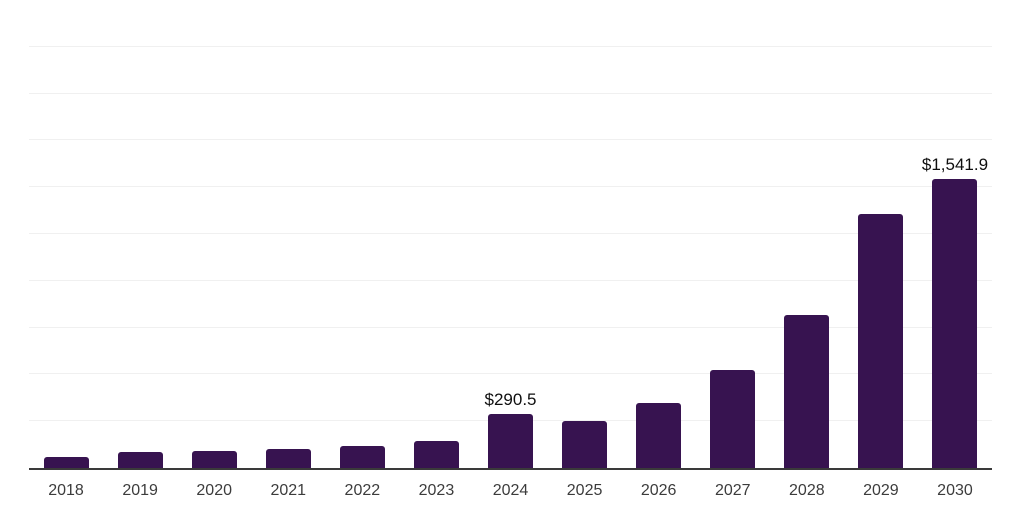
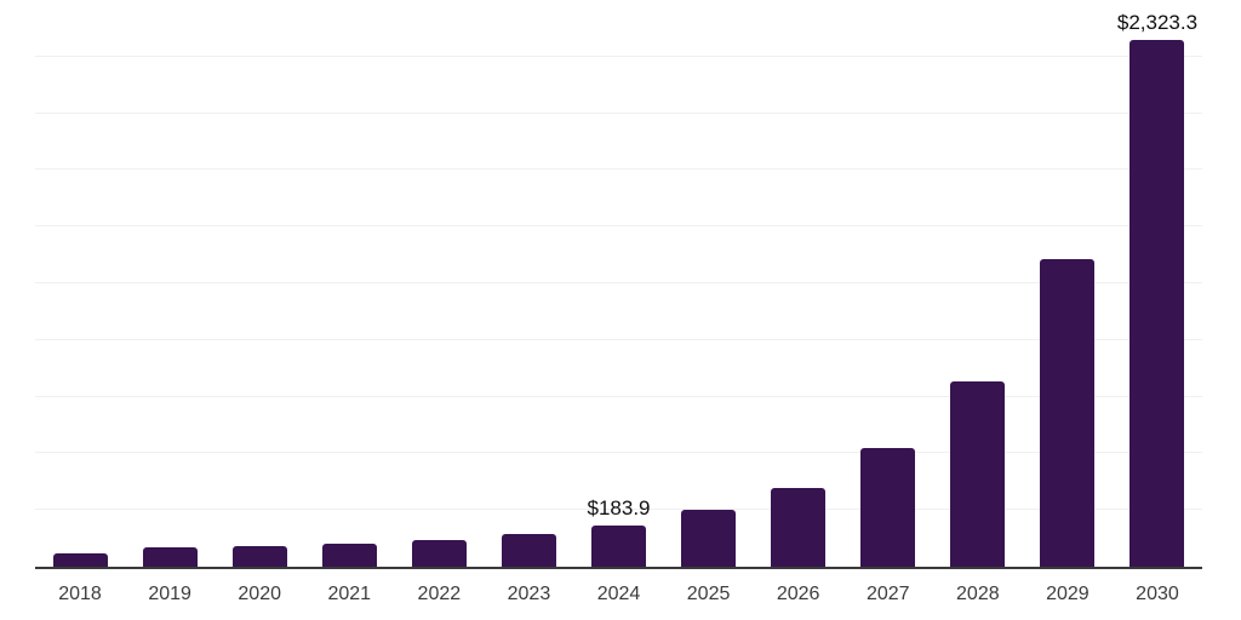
2024: $290.5 -> $183.9
2030: $1,541.9 -> $2,323.3
